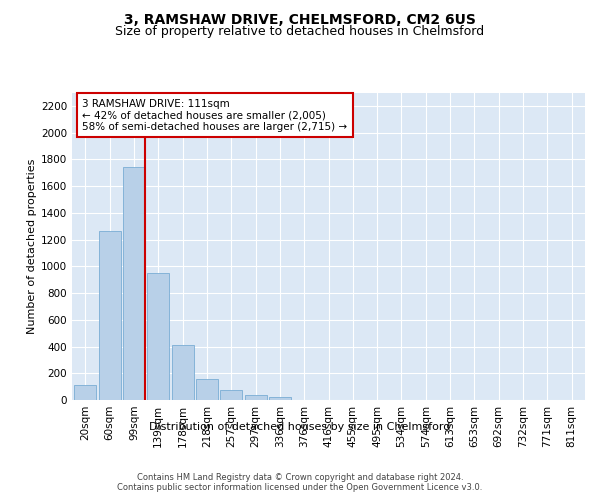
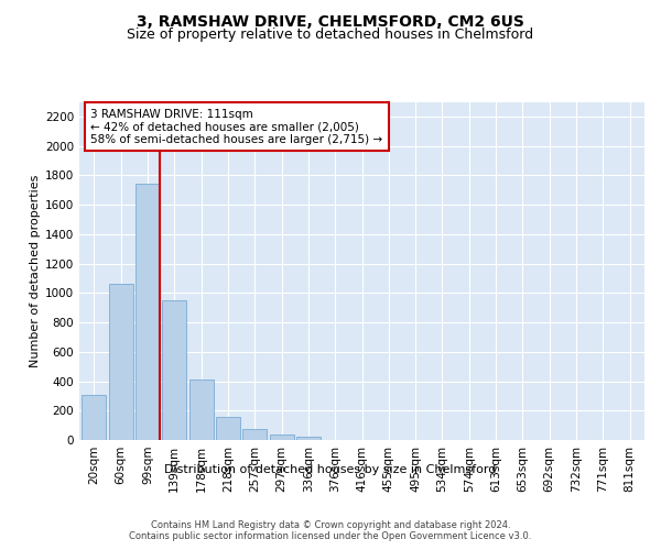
20sqm: 110 -> 310
60sqm: 1260 -> 1060
